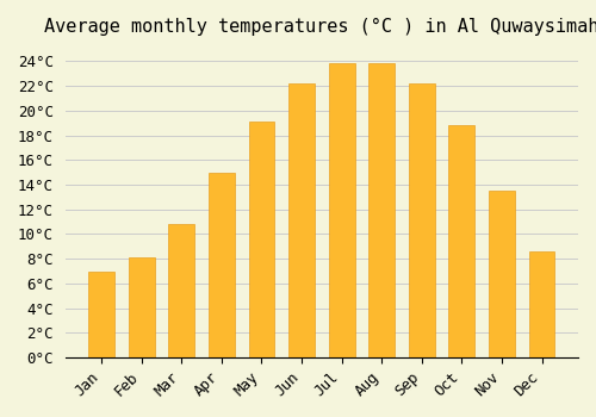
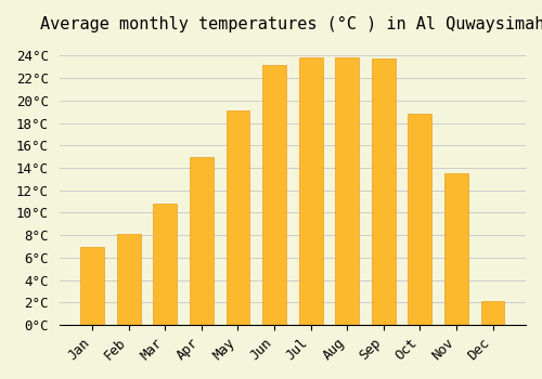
Jun: 22.2°C -> 23.2°C
Sep: 22.2°C -> 23.7°C
Dec: 8.6°C -> 2.1°C
